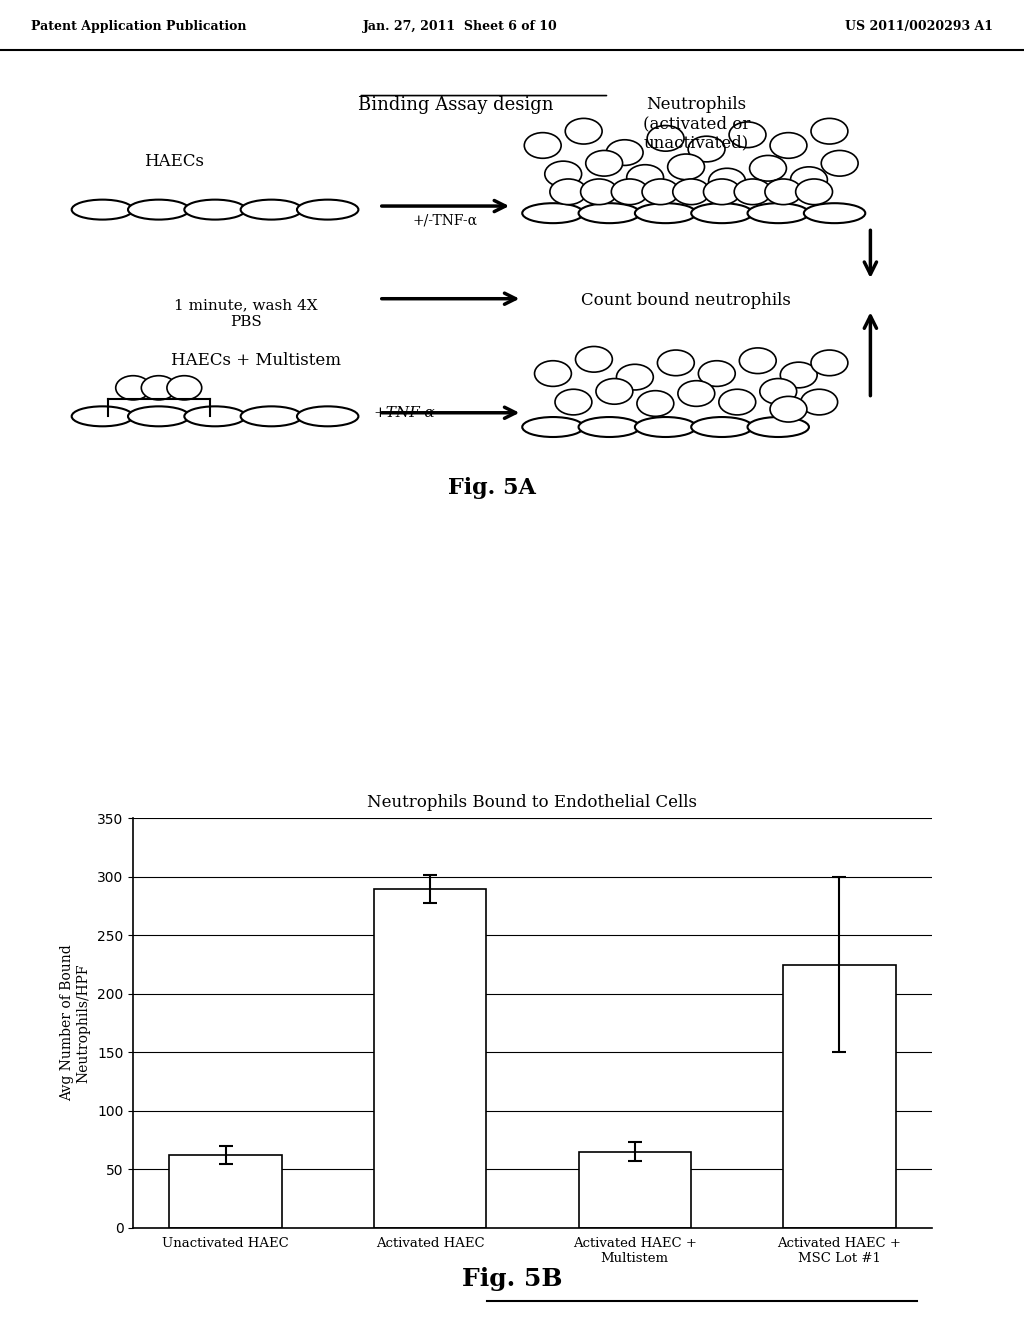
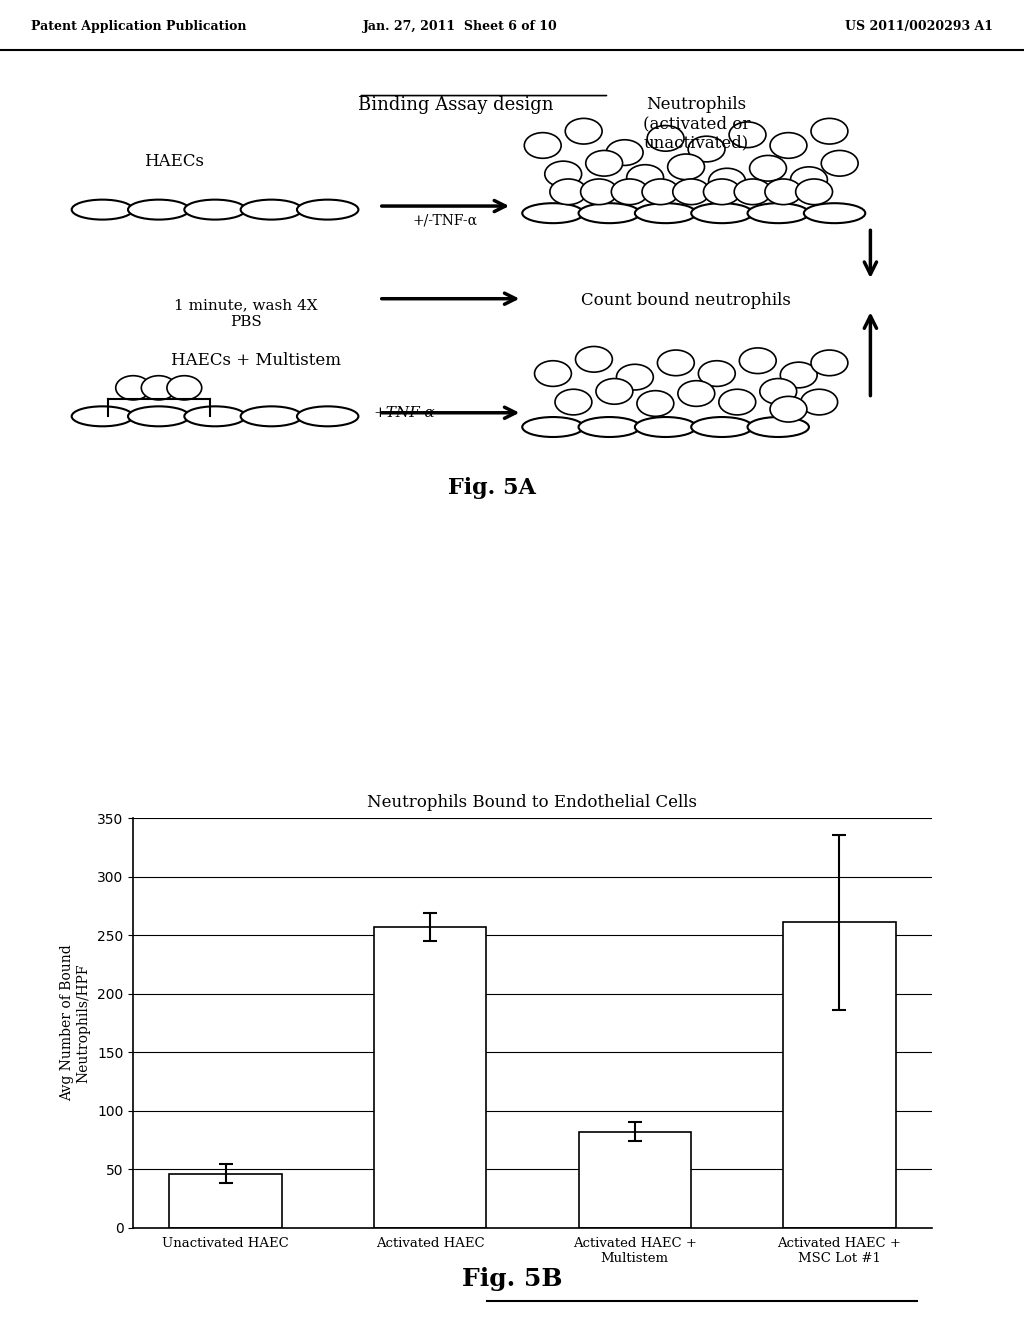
Unactivated HAEC: 62 -> 46
Activated HAEC: 290 -> 257
Activated HAEC + Multistem: 65 -> 82
Activated HAEC + MSC Lot #1: 225 -> 261
